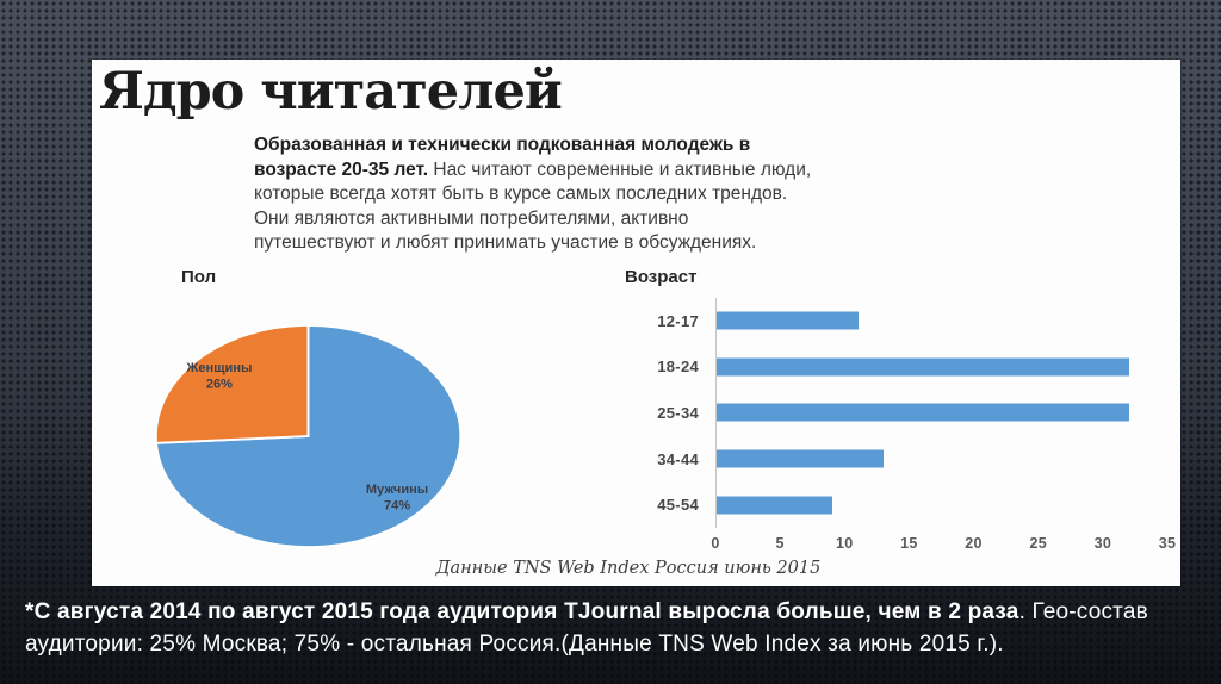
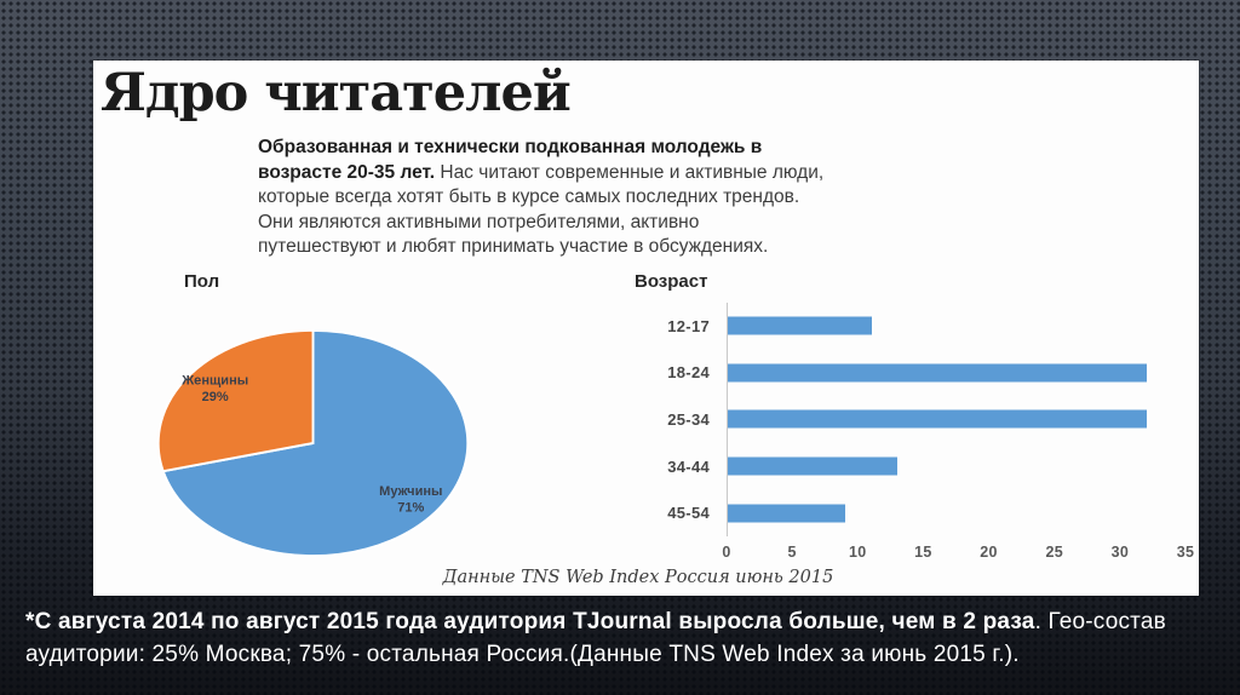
Пол/Мужчины: 74% -> 71%
Пол/Женщины: 26% -> 29%
